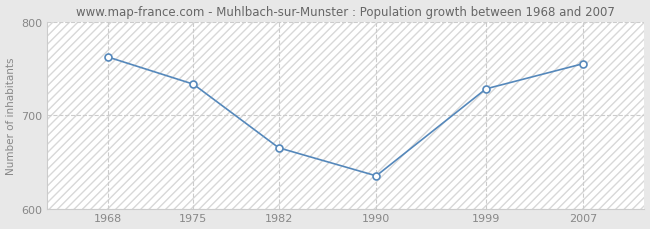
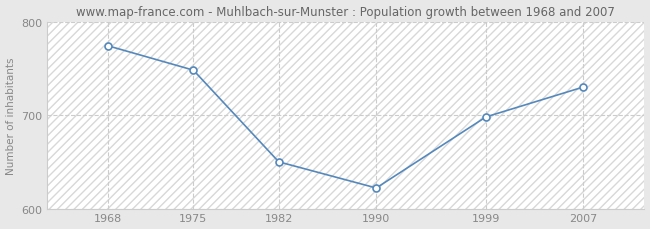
1968: 762 -> 774
1975: 733 -> 748
1982: 665 -> 650
1990: 635 -> 622
1999: 728 -> 698
2007: 755 -> 730
